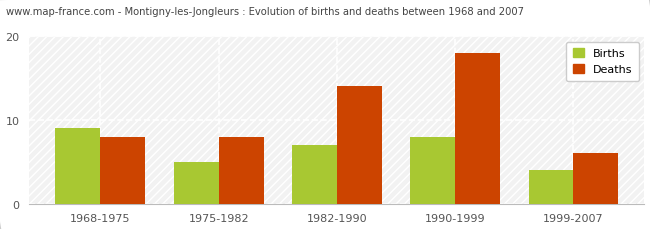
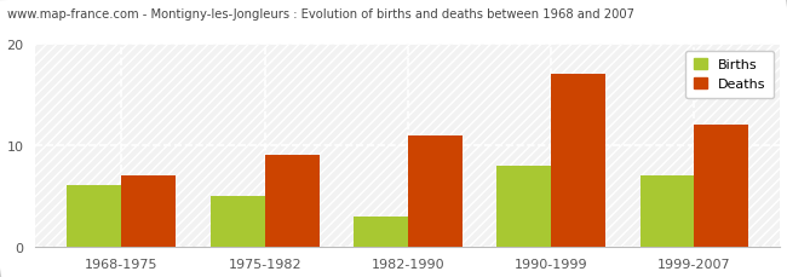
Births/1968-1975: 9 -> 6
Deaths/1968-1975: 8 -> 7
Deaths/1975-1982: 8 -> 9
Births/1982-1990: 7 -> 3
Deaths/1982-1990: 14 -> 11
Deaths/1990-1999: 18 -> 17
Births/1999-2007: 4 -> 7
Deaths/1999-2007: 6 -> 12
